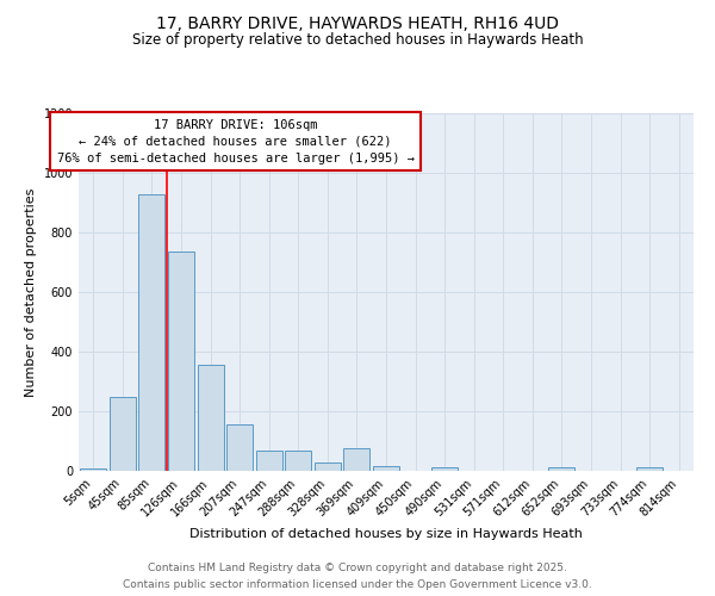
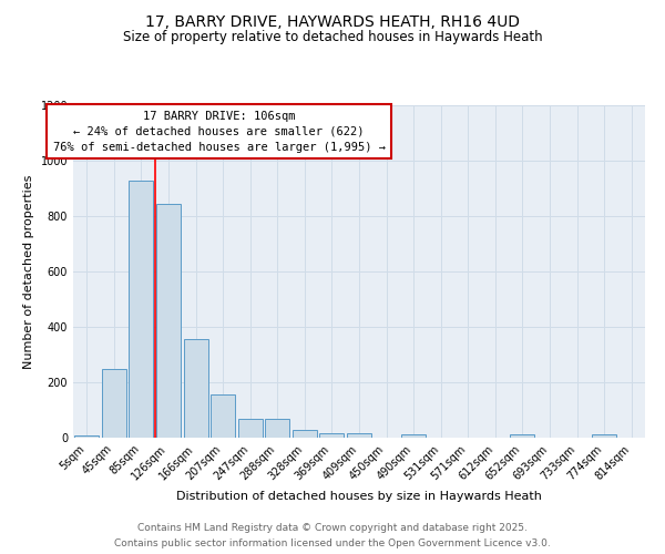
126sqm: 735 -> 843
369sqm: 75 -> 15
